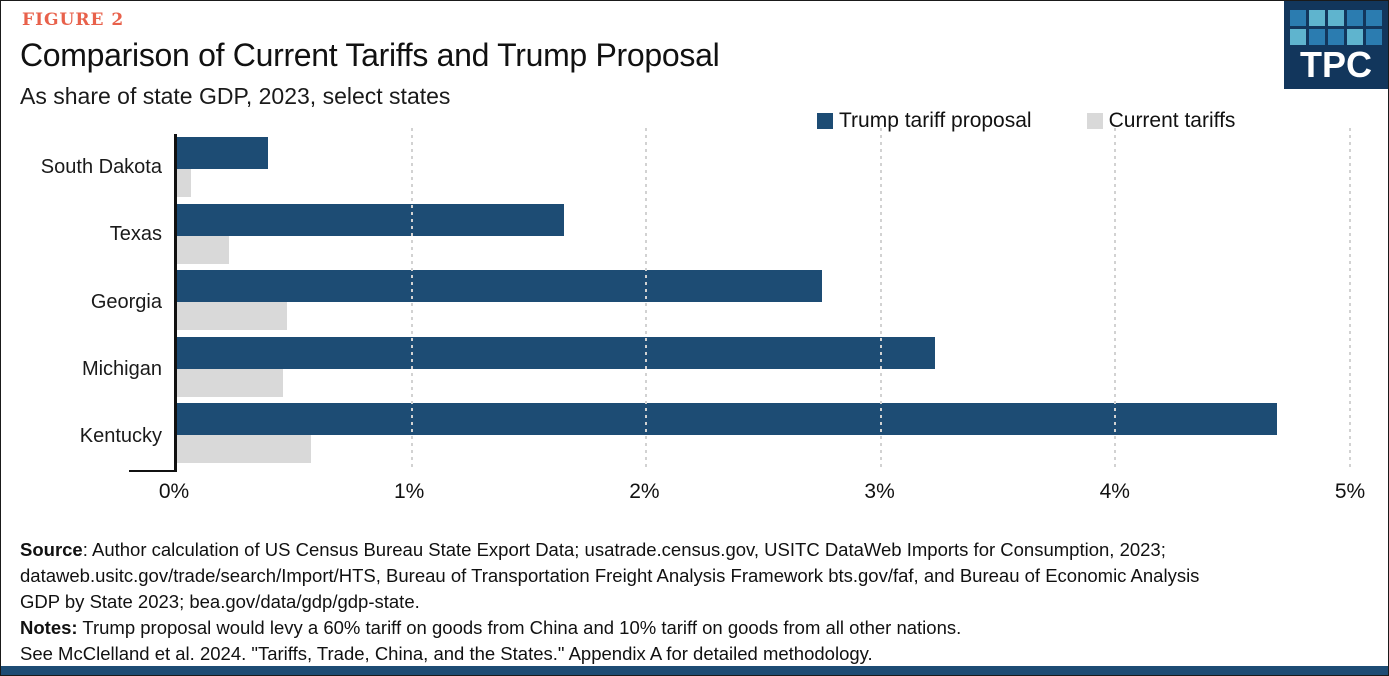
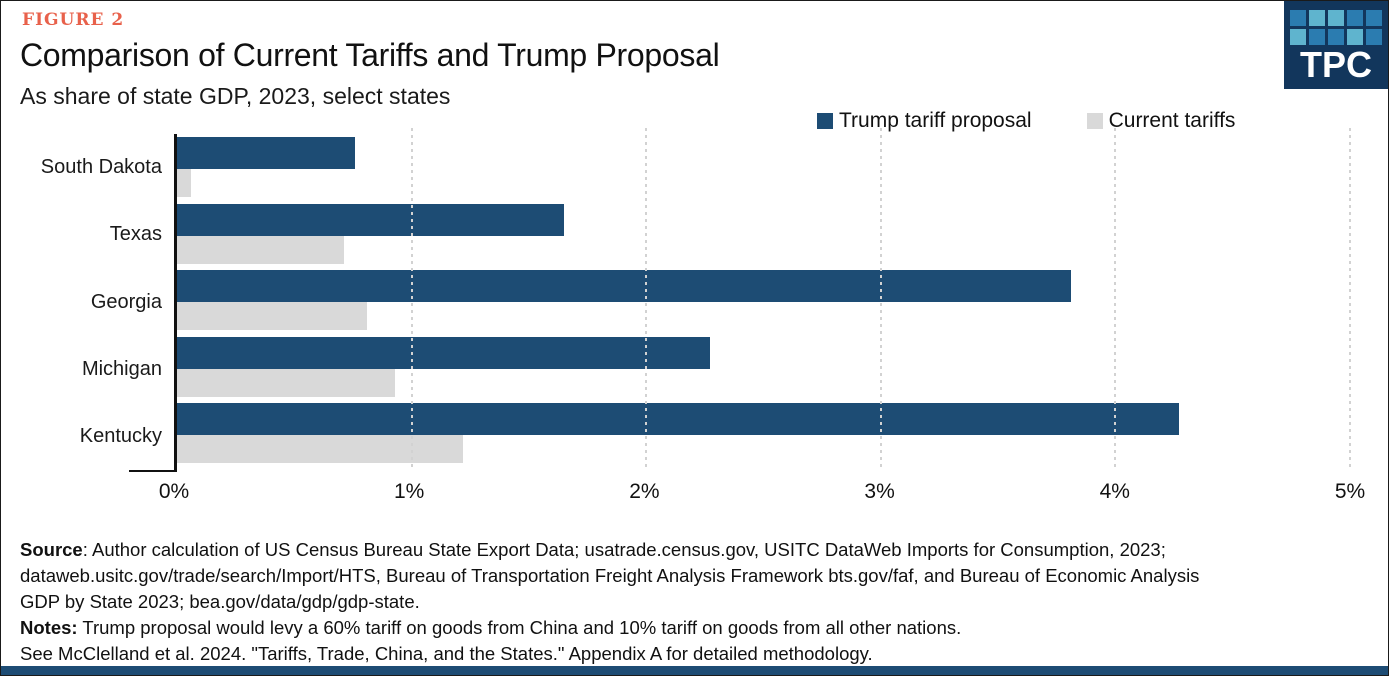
Trump tariff proposal/South Dakota: 0.39% -> 0.76%
Current tariffs/Texas: 0.22% -> 0.71%
Trump tariff proposal/Georgia: 2.75% -> 3.81%
Current tariffs/Georgia: 0.47% -> 0.81%
Trump tariff proposal/Michigan: 3.23% -> 2.27%
Current tariffs/Michigan: 0.45% -> 0.93%
Trump tariff proposal/Kentucky: 4.69% -> 4.27%
Current tariffs/Kentucky: 0.57% -> 1.22%
